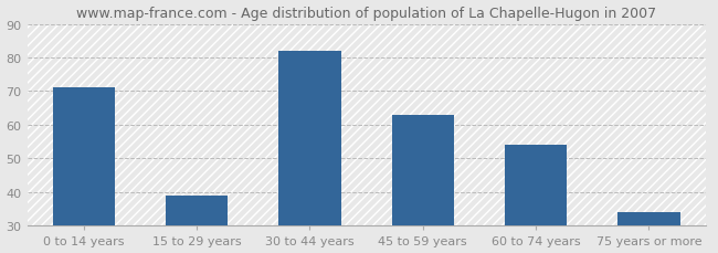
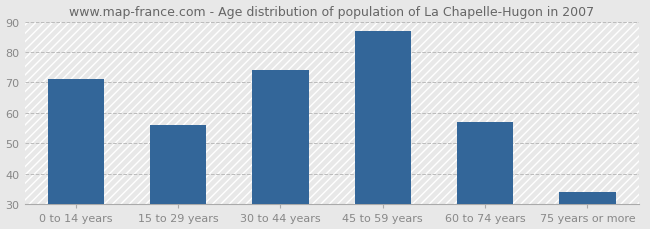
15 to 29 years: 39 -> 56
30 to 44 years: 82 -> 74
45 to 59 years: 63 -> 87
60 to 74 years: 54 -> 57
